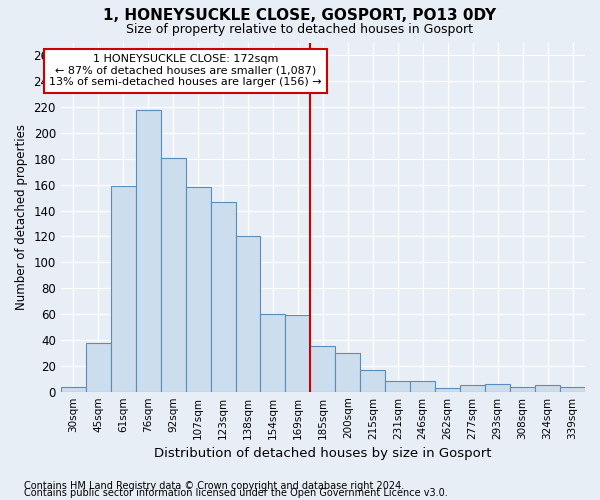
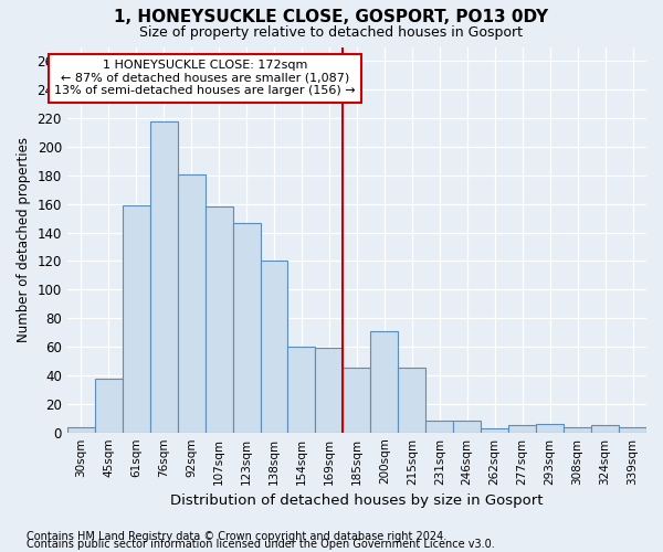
185sqm: 35 -> 45
200sqm: 30 -> 71
215sqm: 17 -> 45
